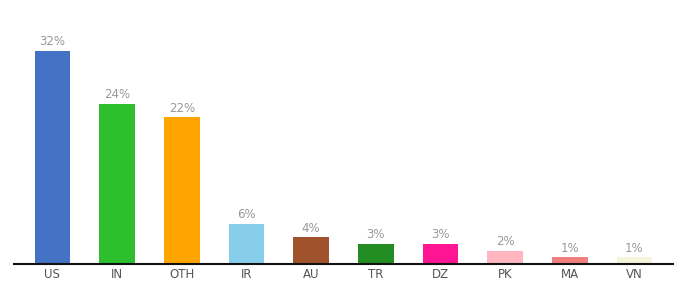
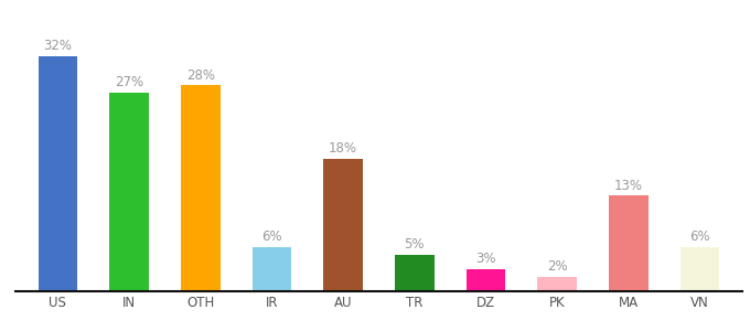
IN: 24% -> 27%
OTH: 22% -> 28%
AU: 4% -> 18%
TR: 3% -> 5%
MA: 1% -> 13%
VN: 1% -> 6%
